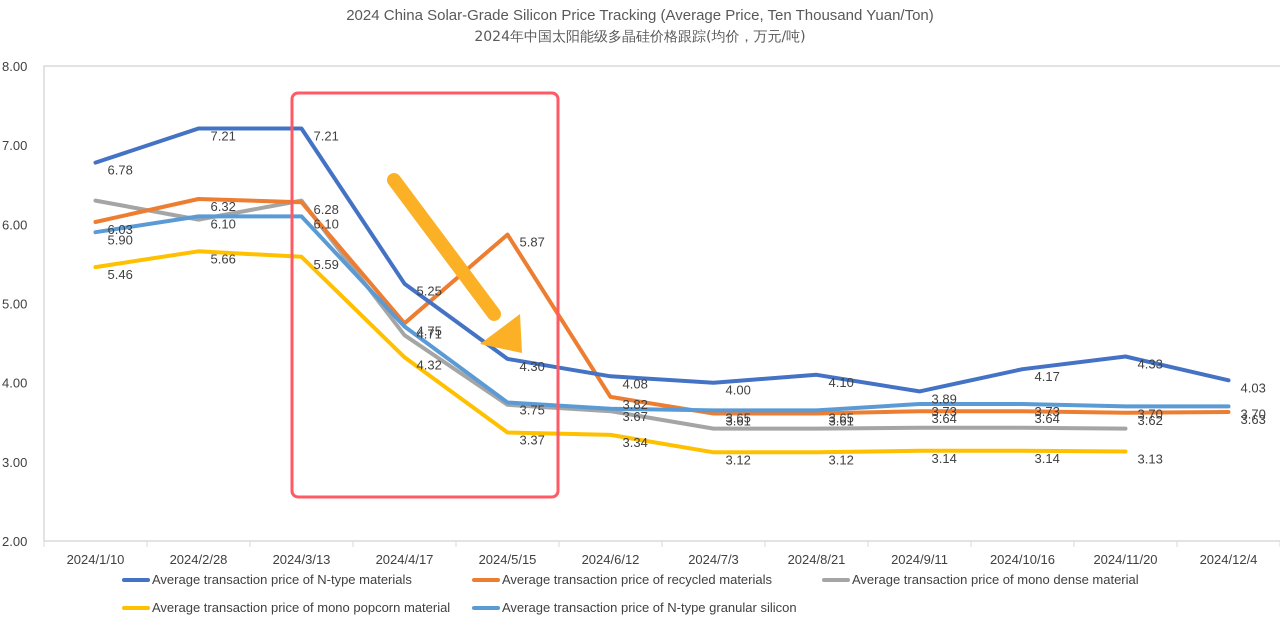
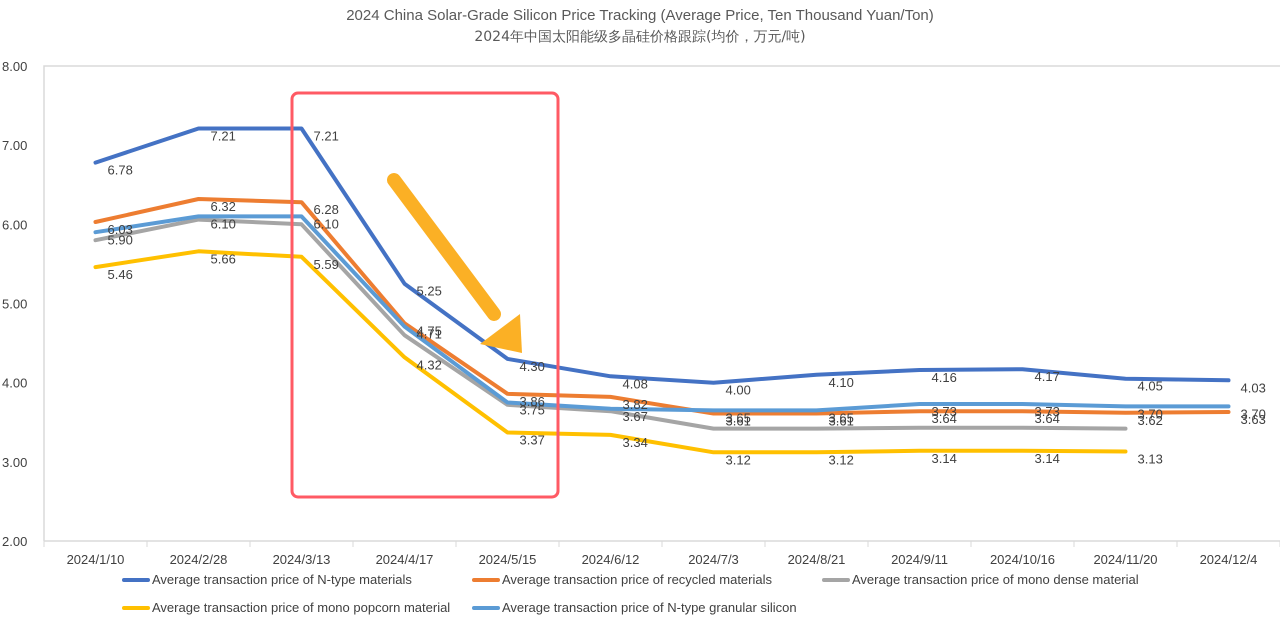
Average transaction price of mono dense material/2024/1/10: 6.3 -> 5.8
Average transaction price of mono dense material/2024/3/13: 6.3 -> 6.0
Average transaction price of recycled materials/2024/5/15: 5.87 -> 3.86
Average transaction price of N-type materials/2024/9/11: 3.89 -> 4.16
Average transaction price of N-type materials/2024/11/20: 4.33 -> 4.05
